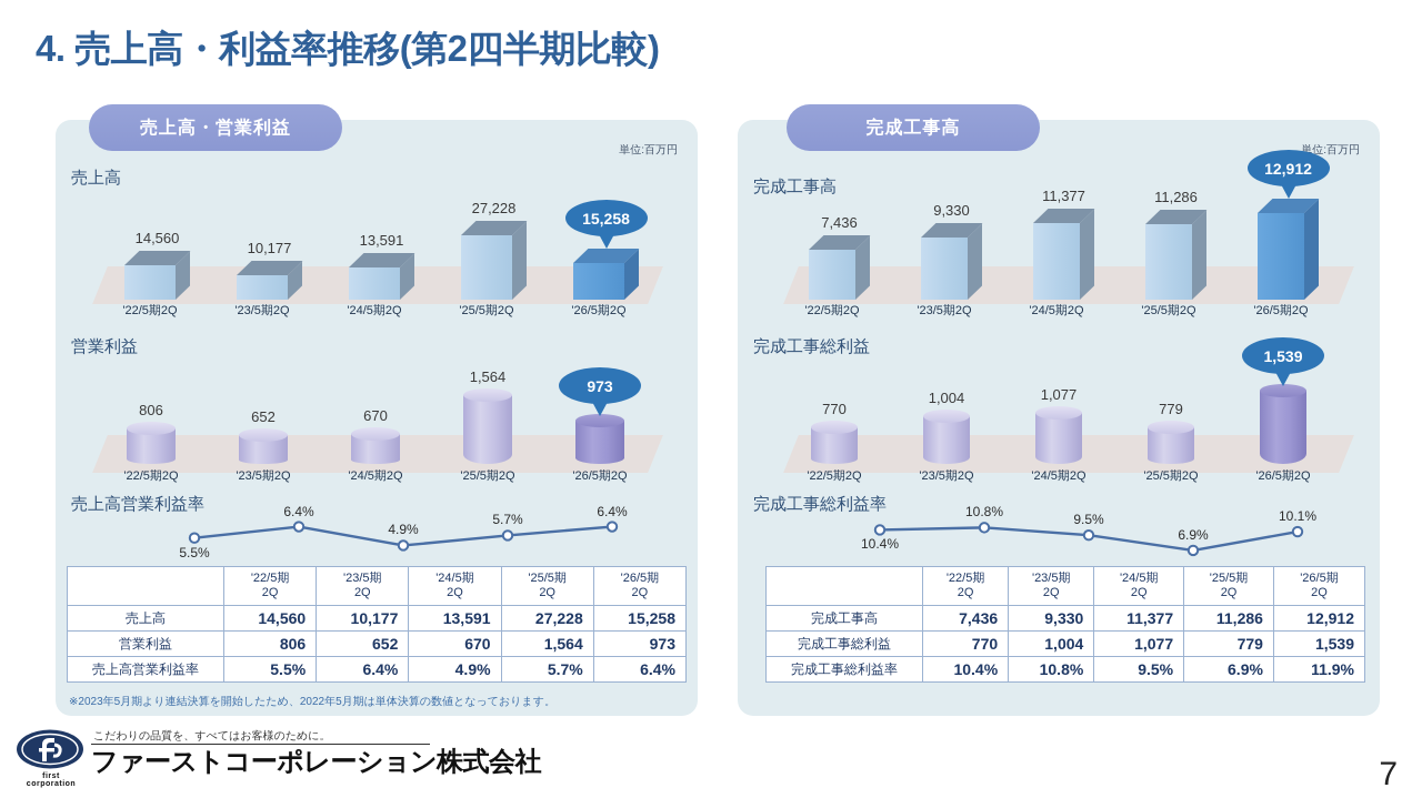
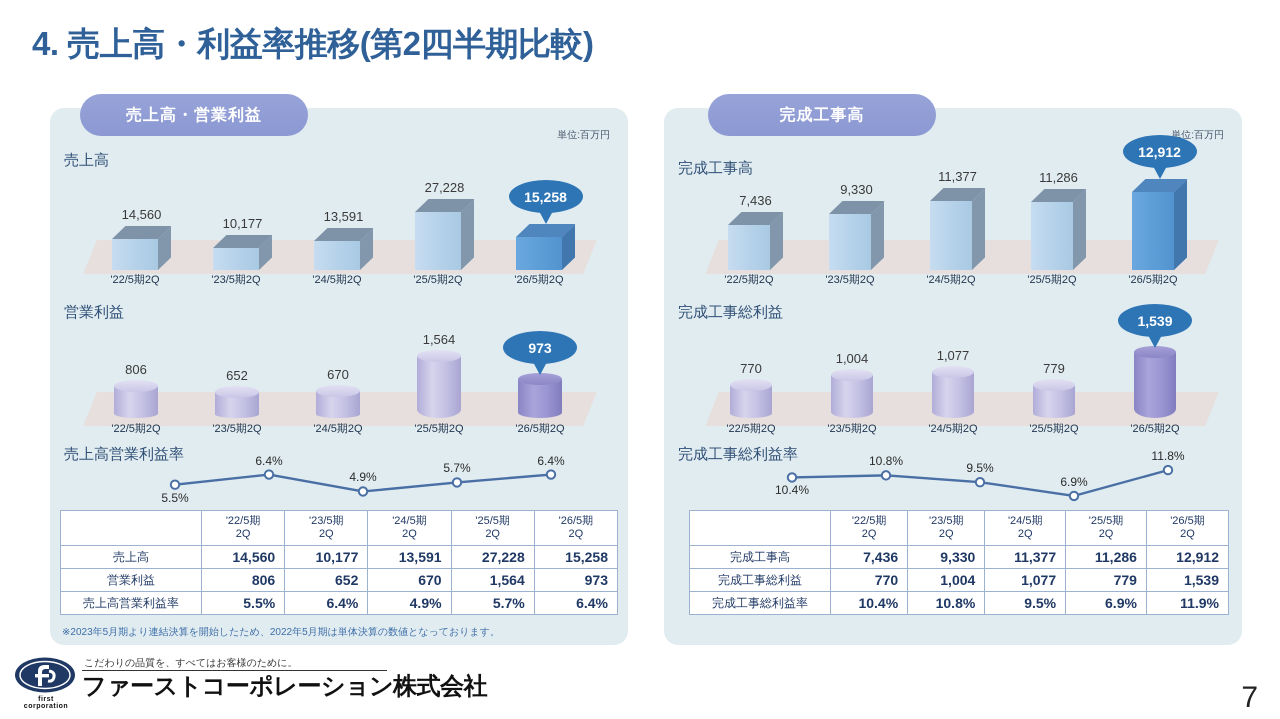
完成工事総利益率/'26/5期2Q: 10.1% -> 11.8%
